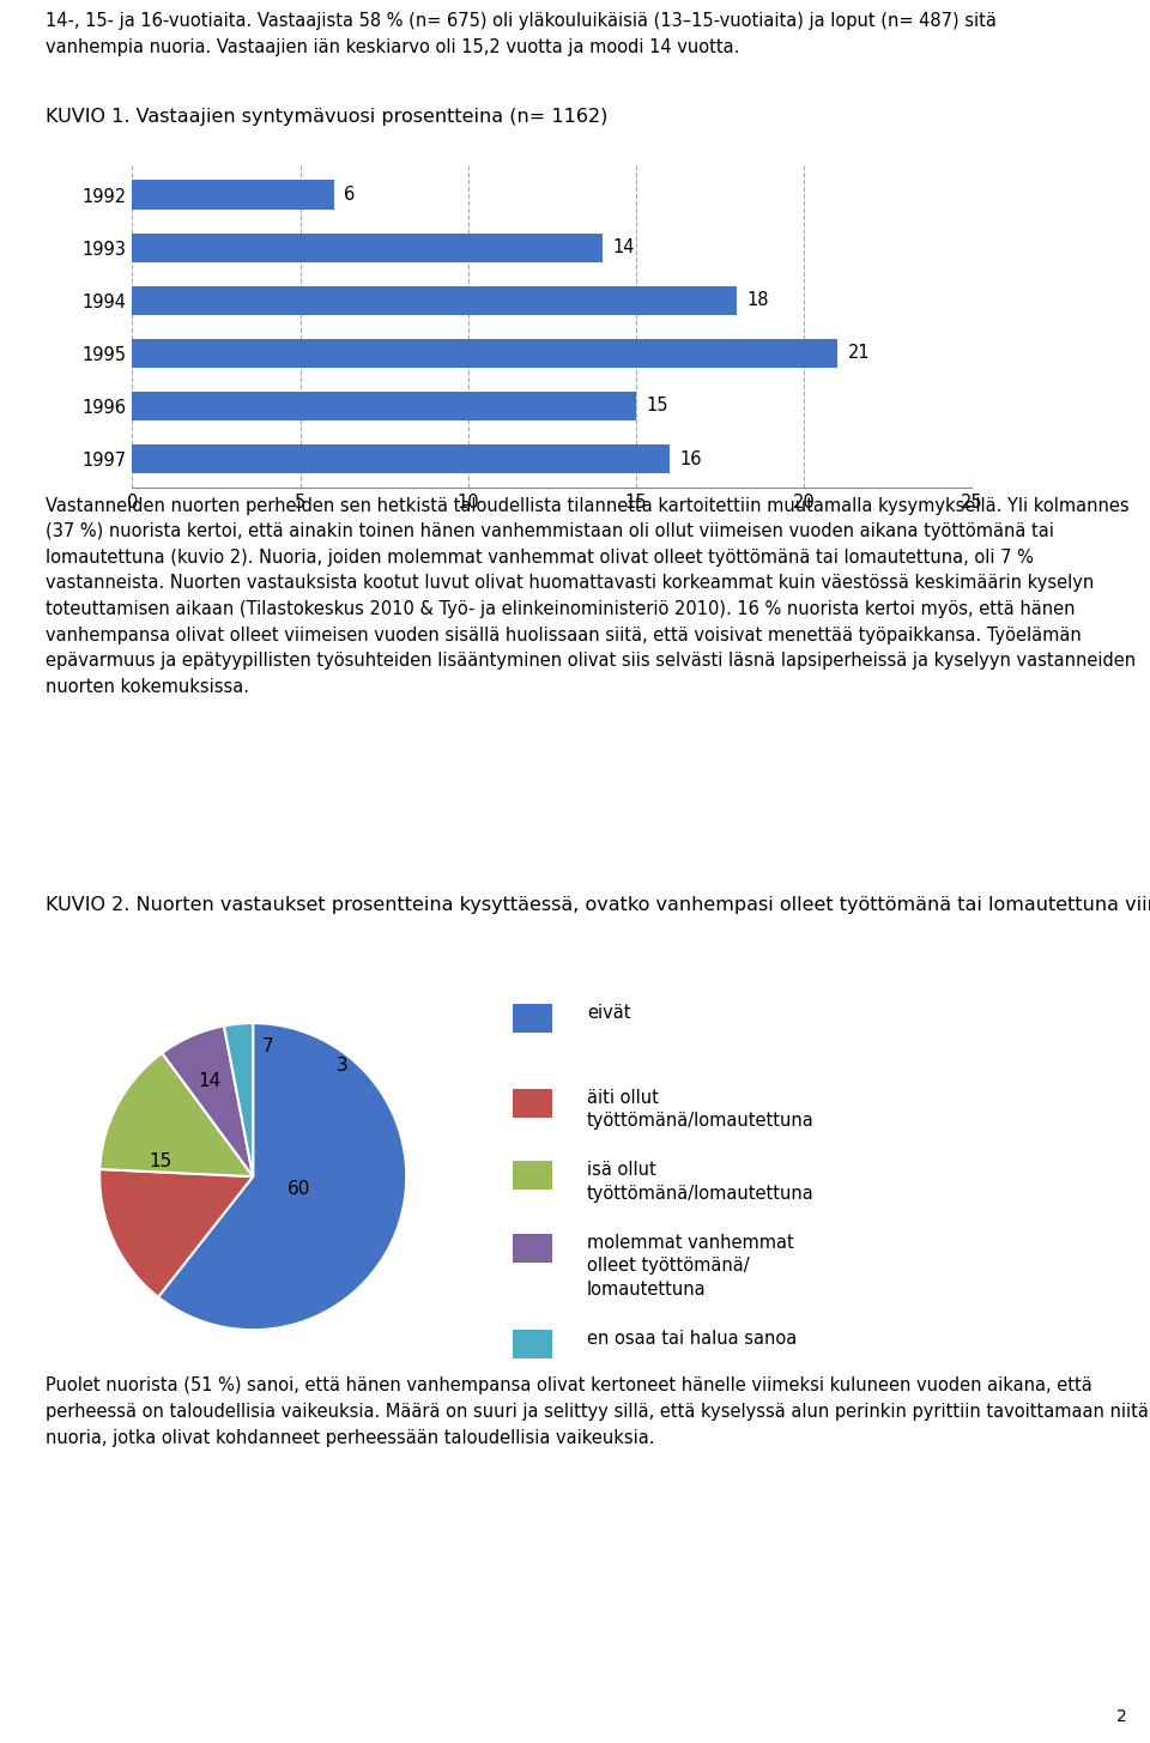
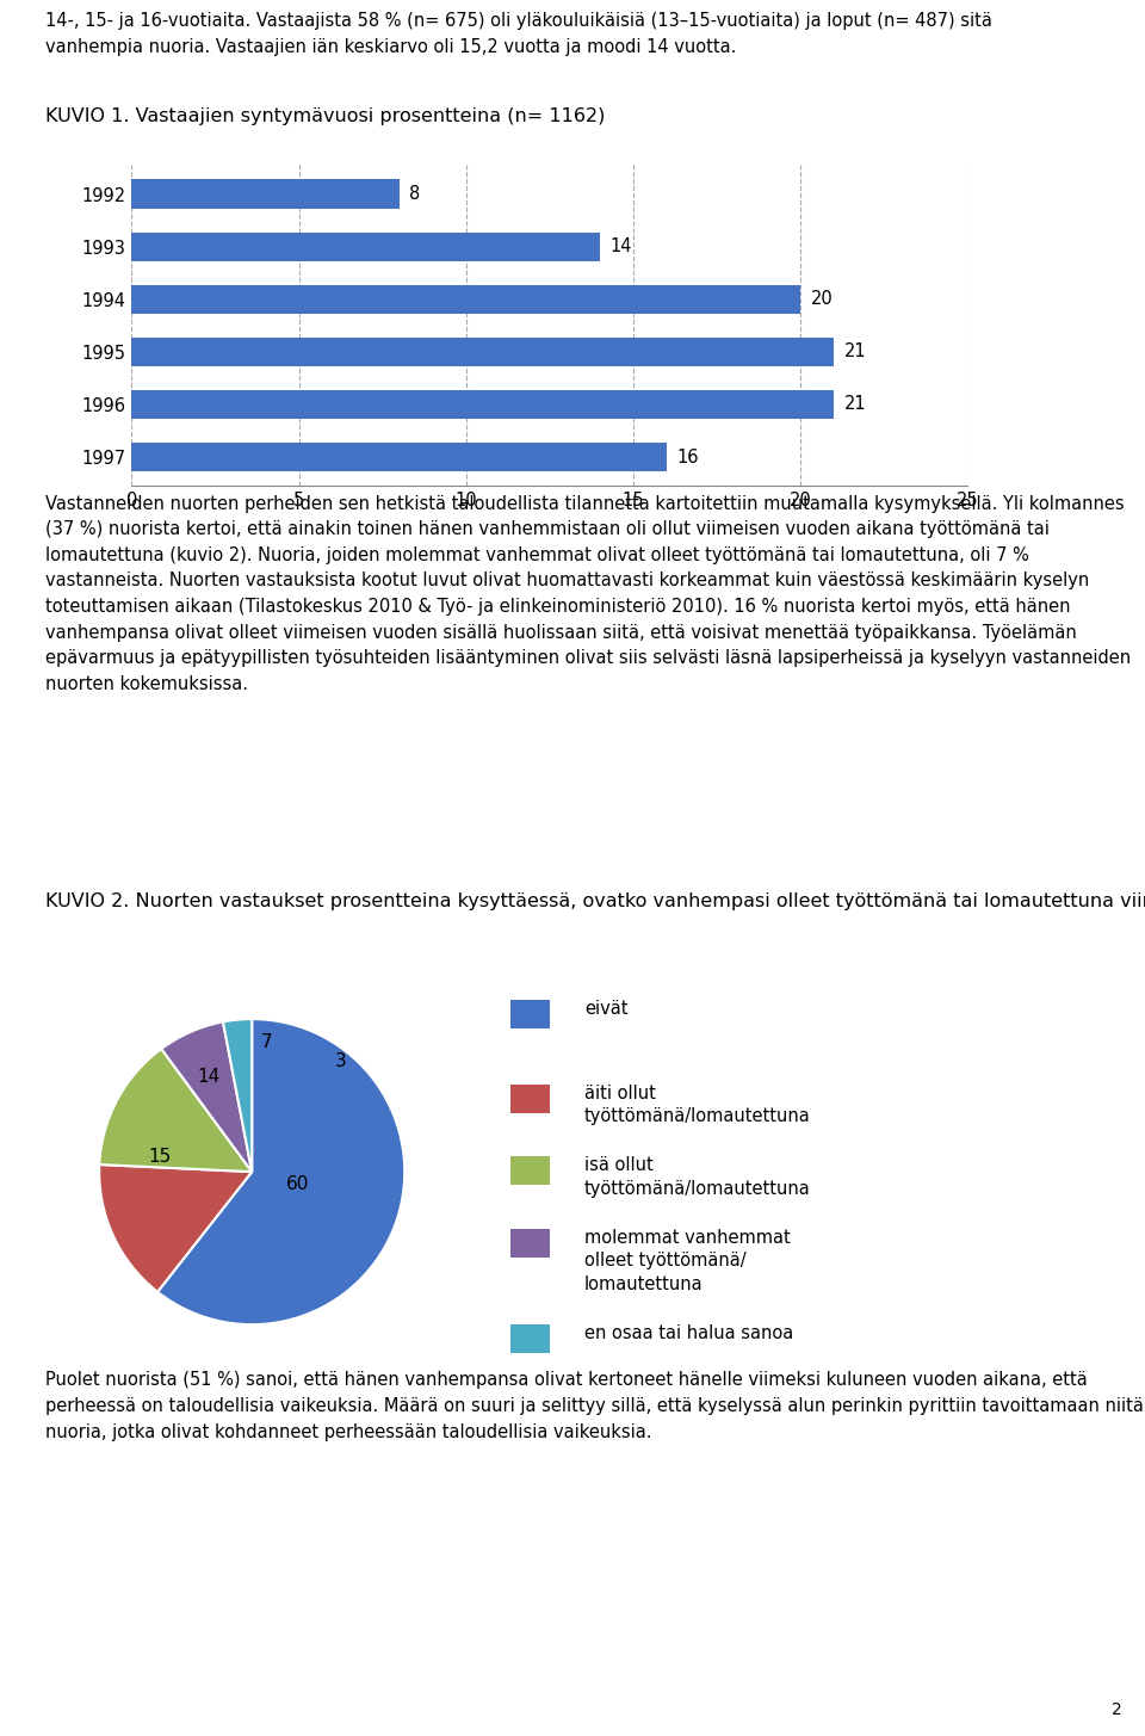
1992: 6 -> 8
1994: 18 -> 20
1996: 15 -> 21
